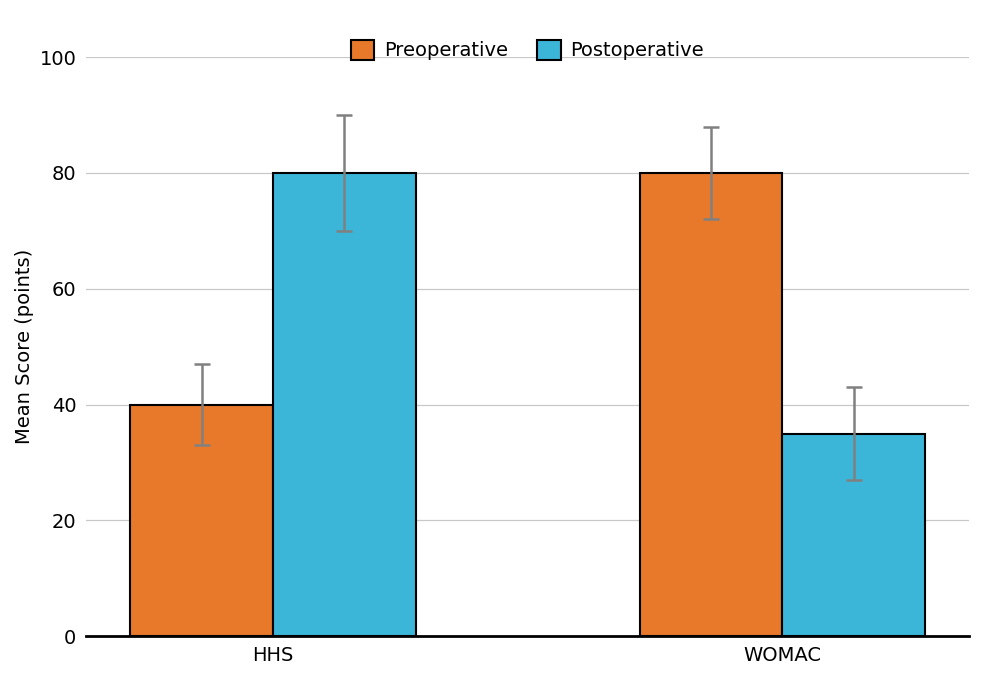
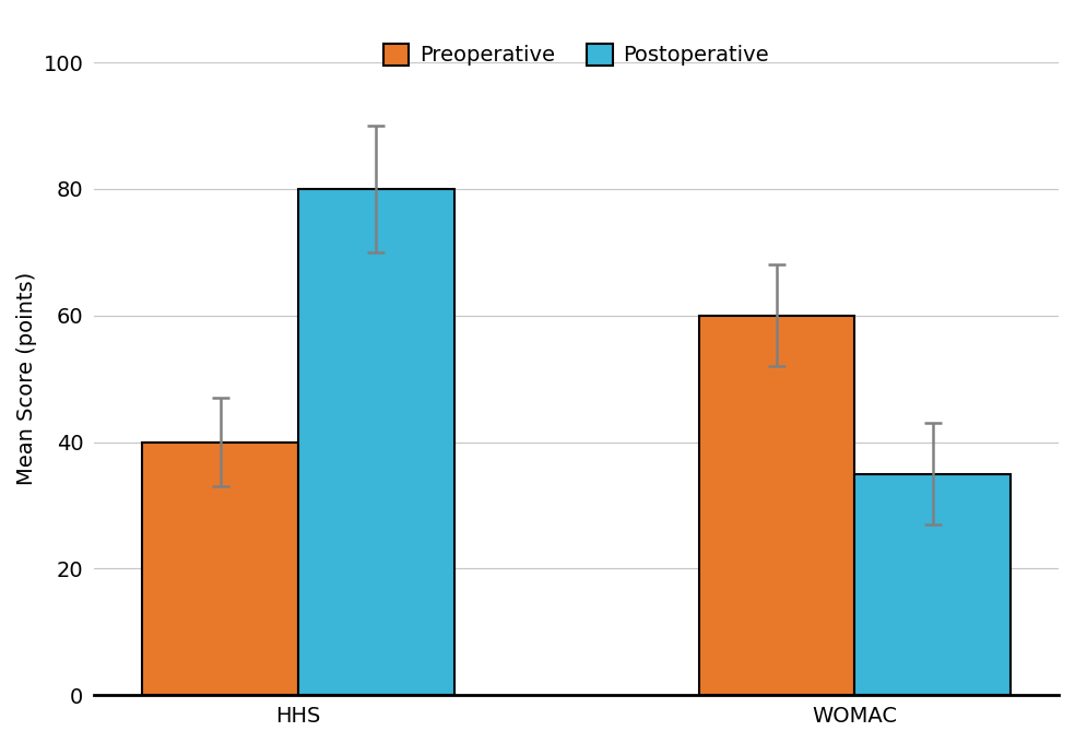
Preoperative/WOMAC: 80 -> 60
